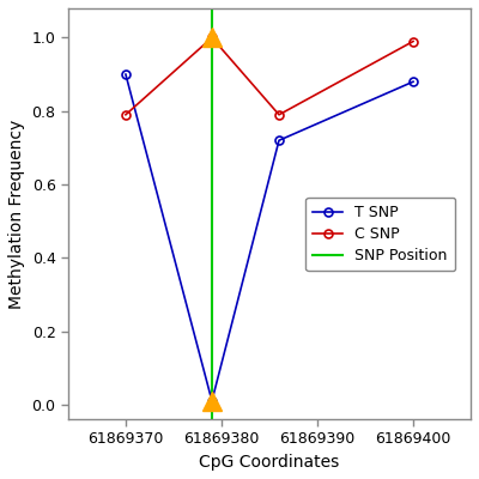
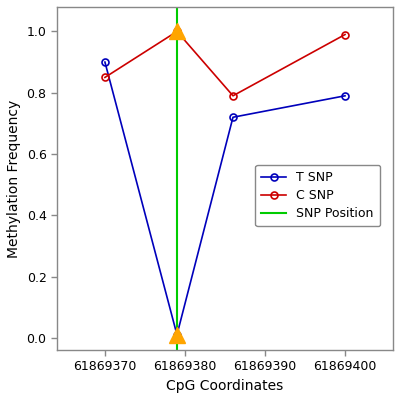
C SNP/61869370: 0.79 -> 0.85
T SNP/61869400: 0.88 -> 0.79
